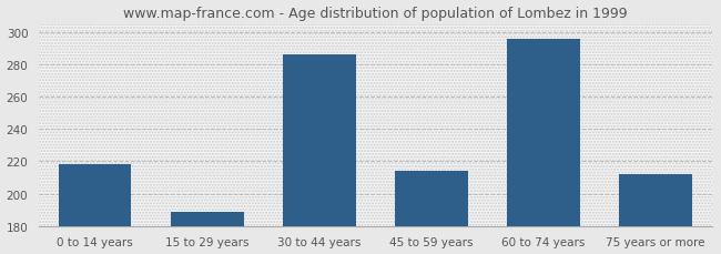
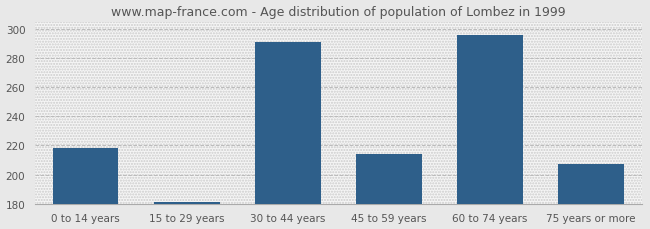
15 to 29 years: 189 -> 181
30 to 44 years: 286 -> 291
75 years or more: 212 -> 207
